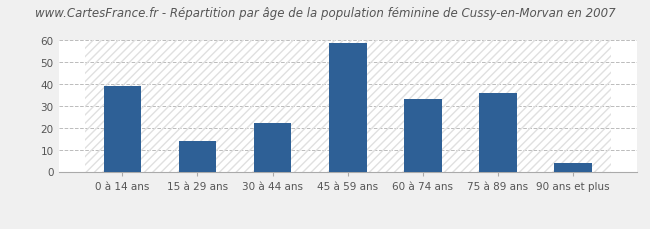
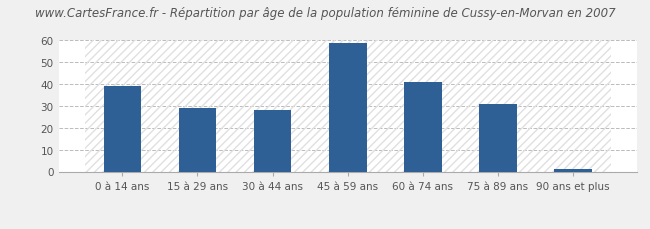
15 à 29 ans: 14 -> 29
30 à 44 ans: 22 -> 28
60 à 74 ans: 33 -> 41
75 à 89 ans: 36 -> 31
90 ans et plus: 4 -> 1
